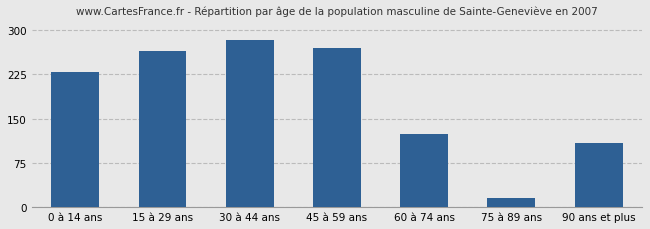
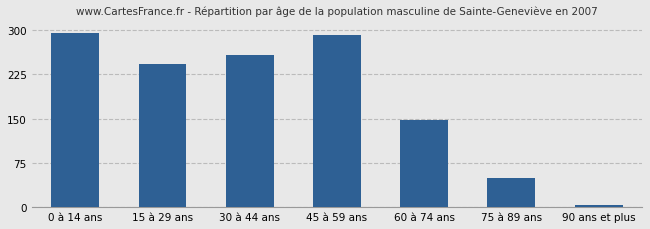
0 à 14 ans: 230 -> 295
15 à 29 ans: 264 -> 243
30 à 44 ans: 284 -> 258
45 à 59 ans: 270 -> 292
60 à 74 ans: 124 -> 148
75 à 89 ans: 16 -> 50
90 ans et plus: 108 -> 4
